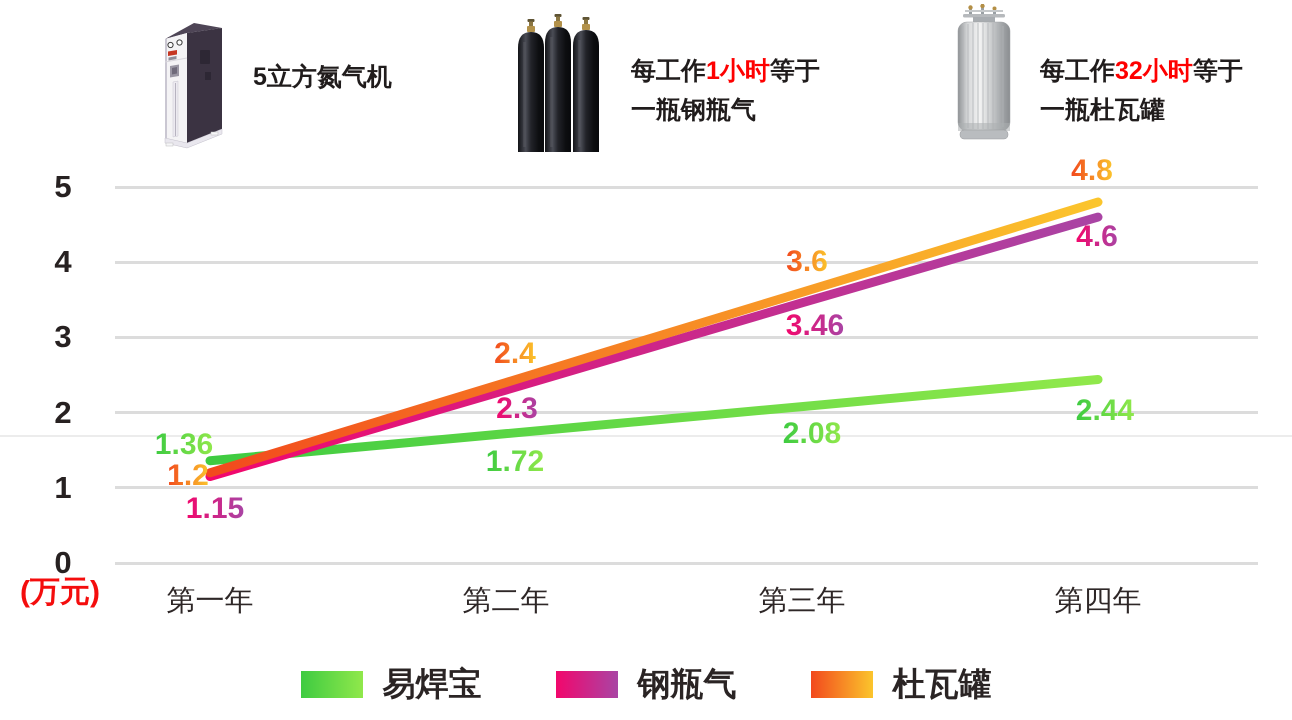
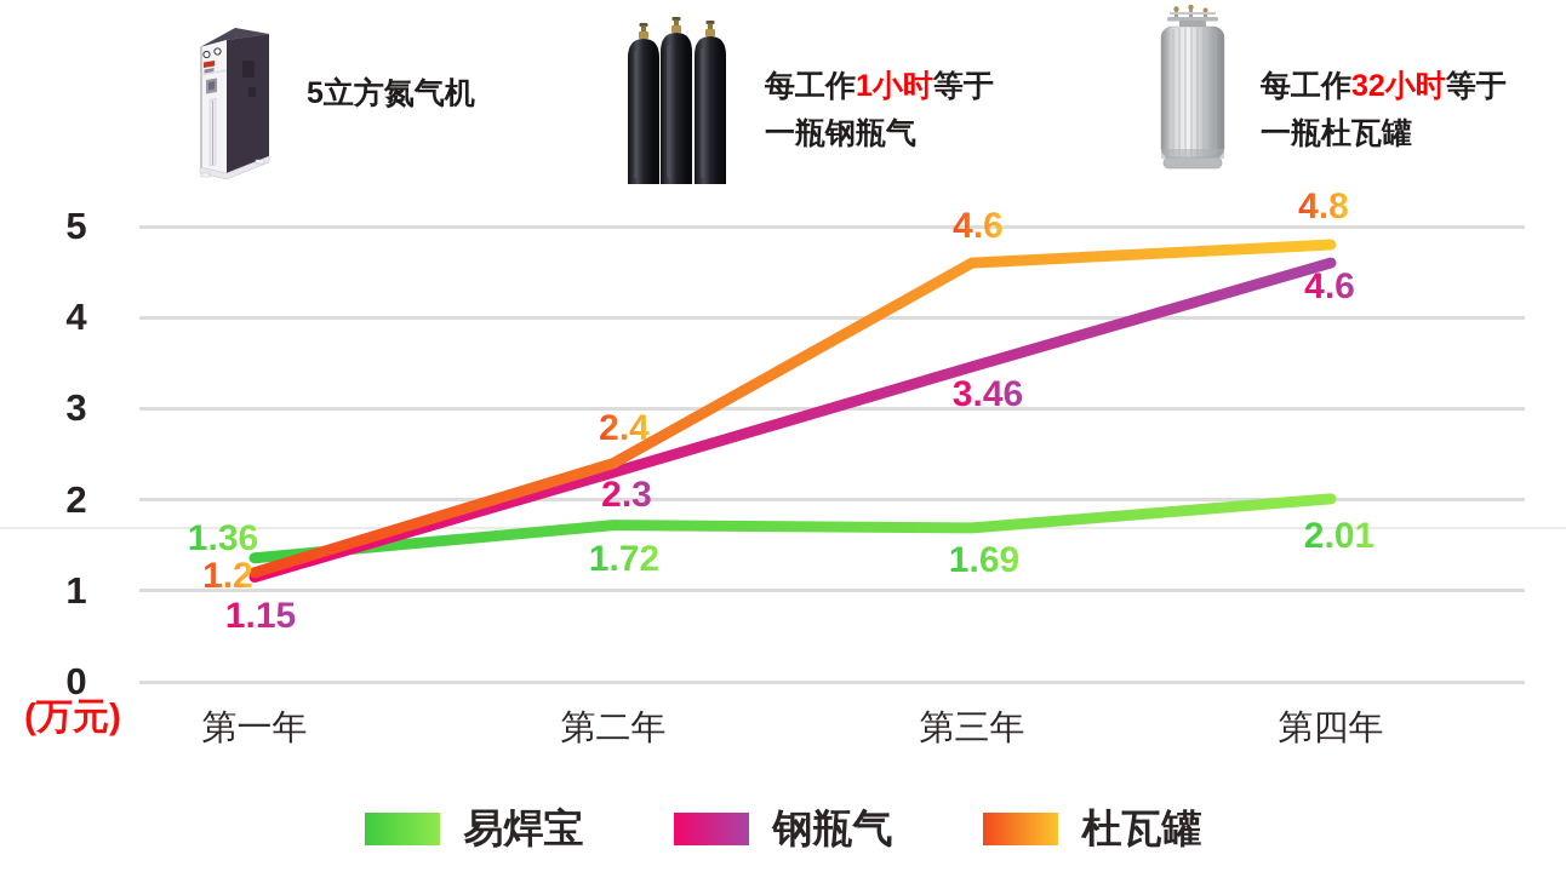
易焊宝/第三年: 2.08 -> 1.69
杜瓦罐/第三年: 3.6 -> 4.6
易焊宝/第四年: 2.44 -> 2.01
